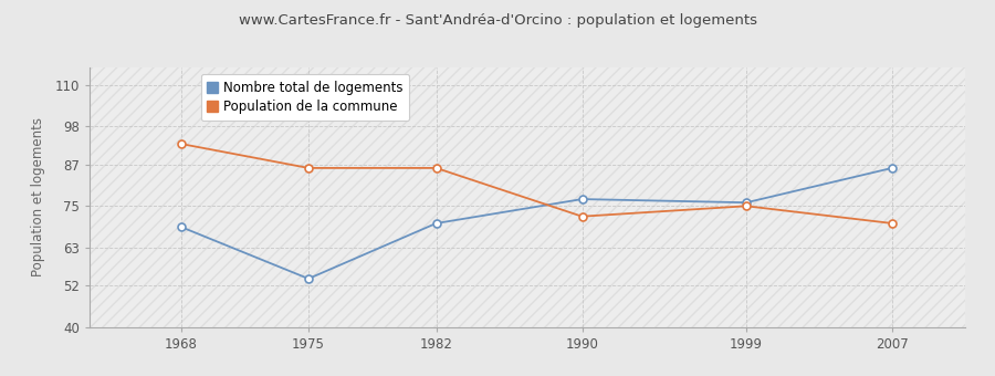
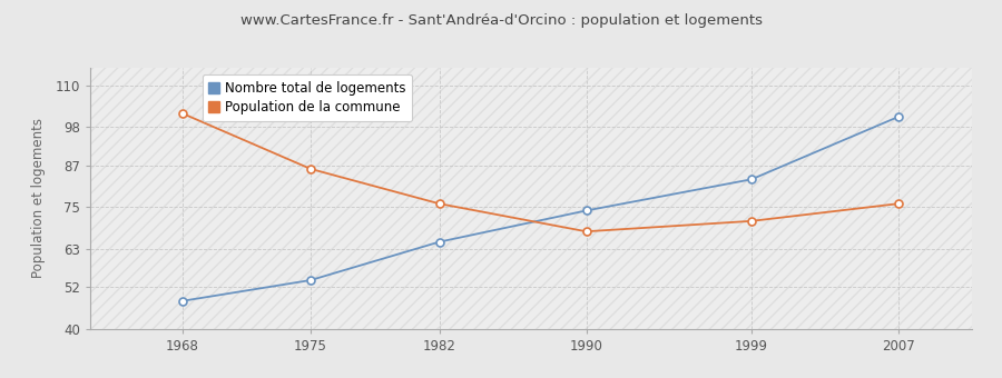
Nombre total de logements/1968: 69 -> 48
Population de la commune/1968: 93 -> 102
Nombre total de logements/1982: 70 -> 65
Population de la commune/1982: 86 -> 76
Nombre total de logements/1990: 77 -> 74
Population de la commune/1990: 72 -> 68
Nombre total de logements/1999: 76 -> 83
Population de la commune/1999: 75 -> 71
Nombre total de logements/2007: 86 -> 101
Population de la commune/2007: 70 -> 76
